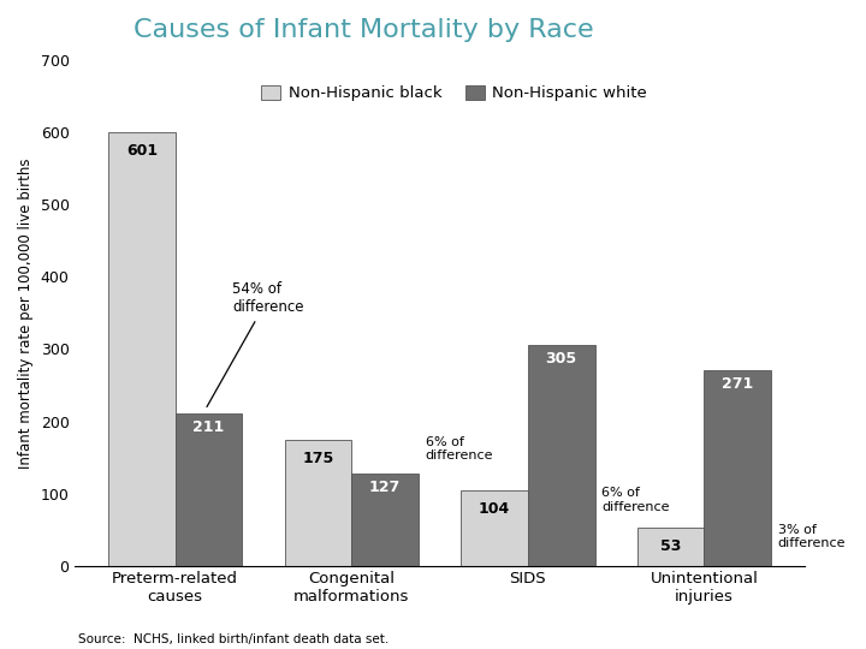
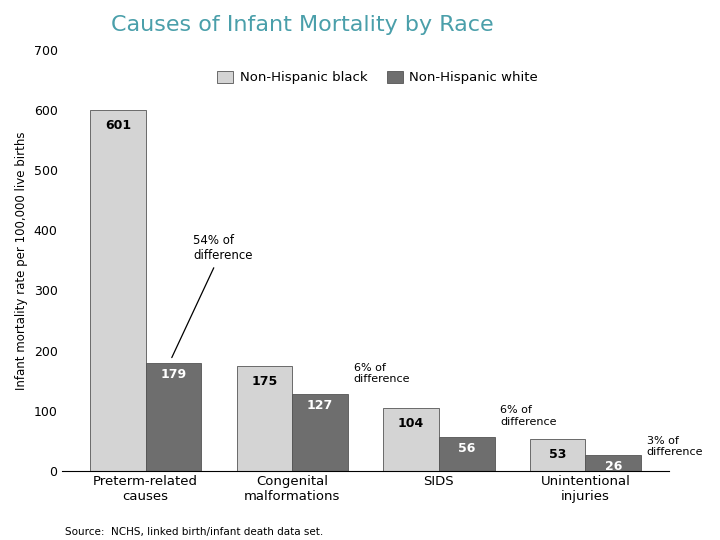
Non-Hispanic white/Preterm-related causes: 211 -> 179
Non-Hispanic white/SIDS: 305 -> 56
Non-Hispanic white/Unintentional injuries: 271 -> 26
